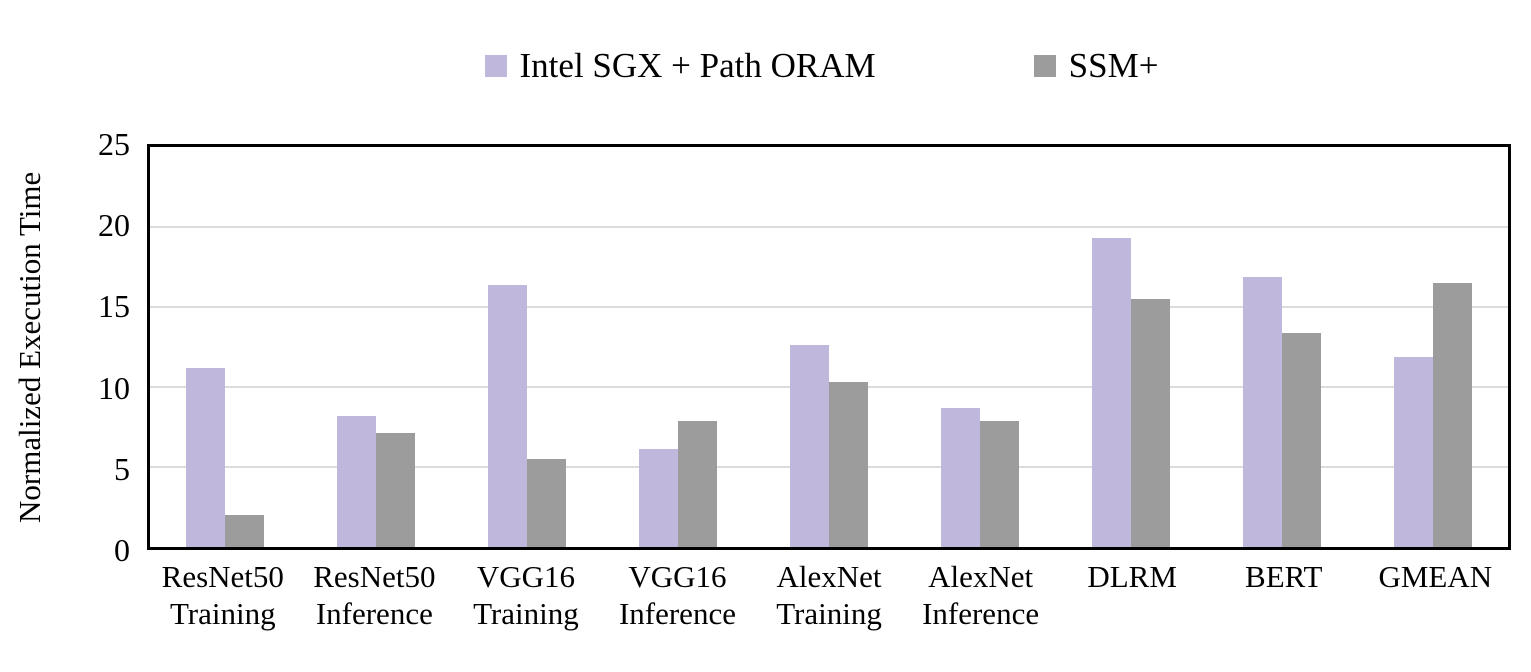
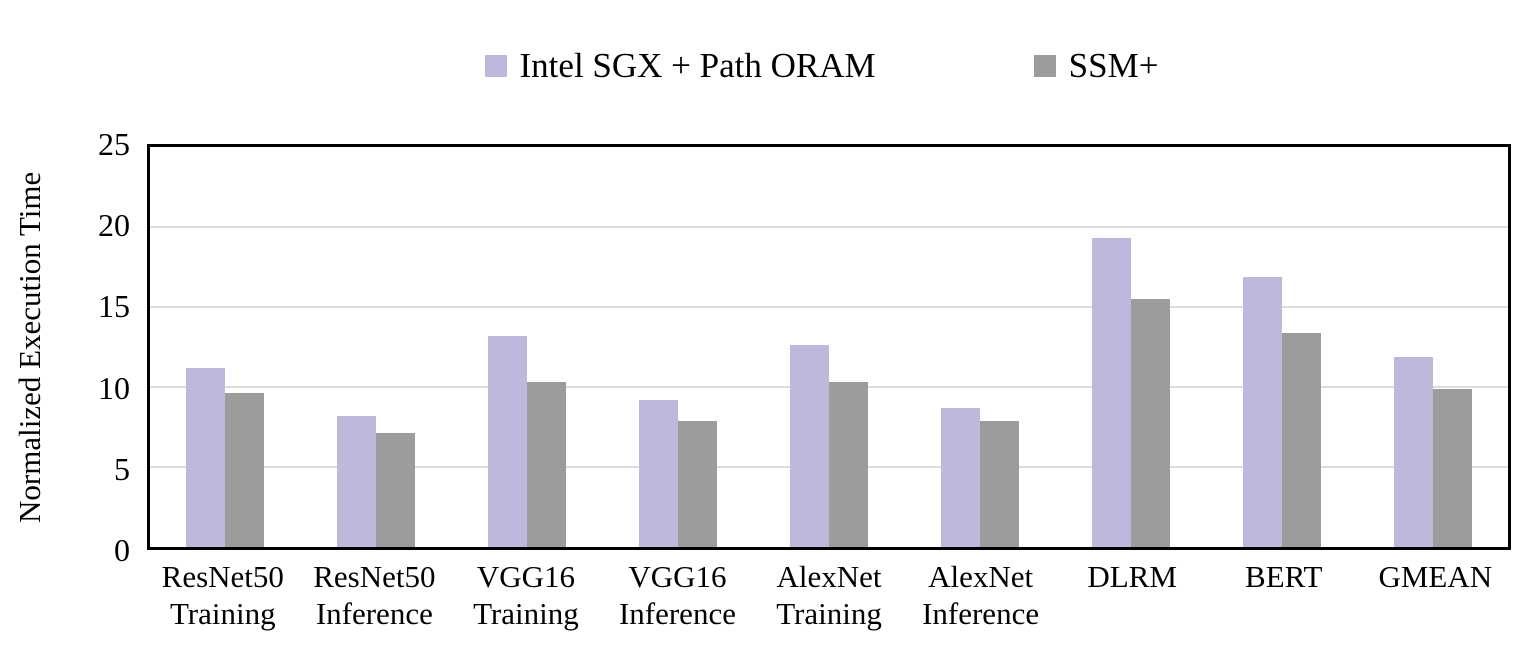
SSM+/ResNet50 Training: 2.0 -> 9.6
Intel SGX + Path ORAM/VGG16 Training: 16.4 -> 13.2
SSM+/VGG16 Training: 5.5 -> 10.3
Intel SGX + Path ORAM/VGG16 Inference: 6.1 -> 9.2
SSM+/GMEAN: 16.5 -> 9.9
